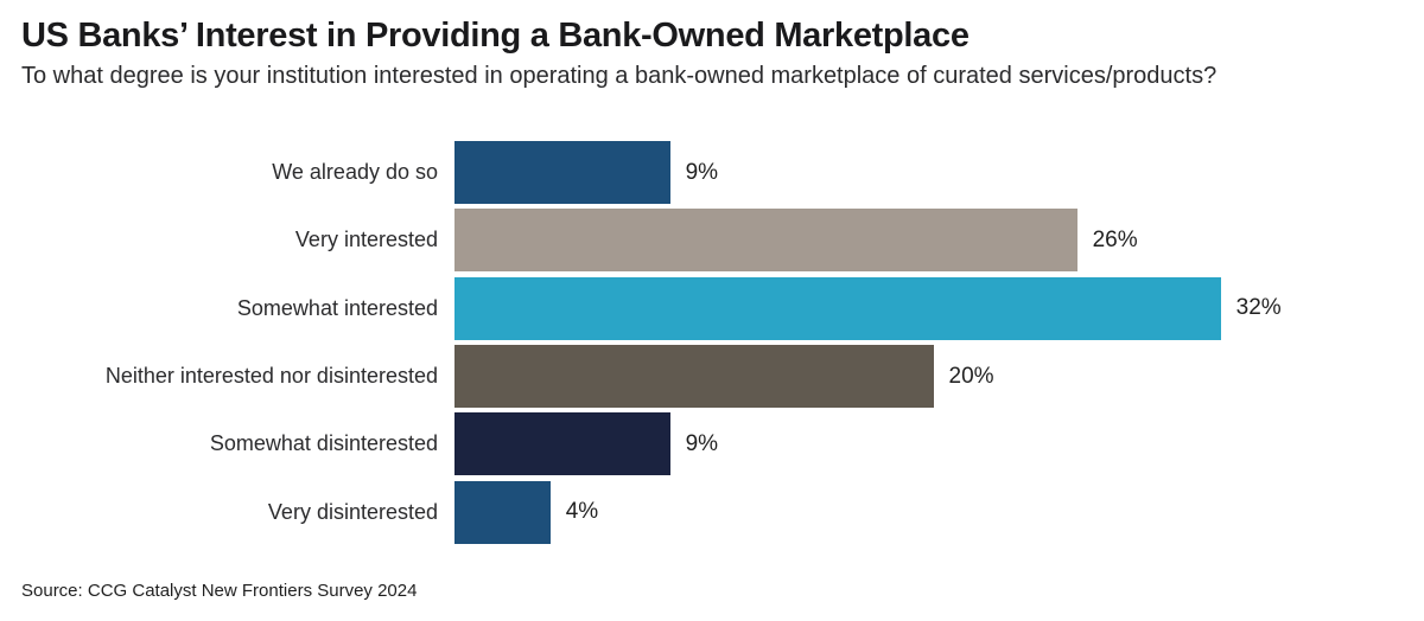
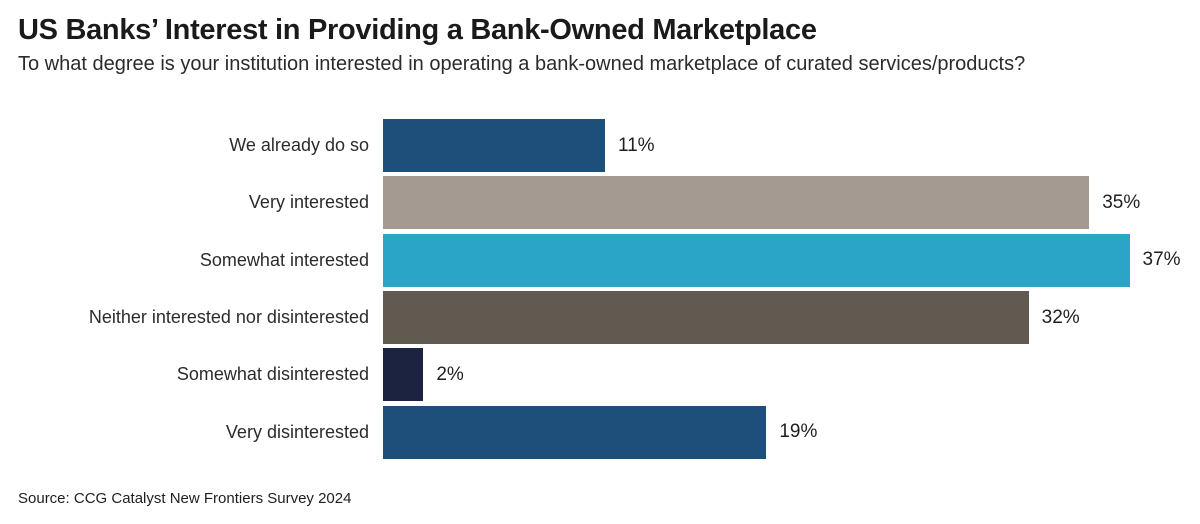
We already do so: 9% -> 11%
Very interested: 26% -> 35%
Somewhat interested: 32% -> 37%
Neither interested nor disinterested: 20% -> 32%
Somewhat disinterested: 9% -> 2%
Very disinterested: 4% -> 19%
